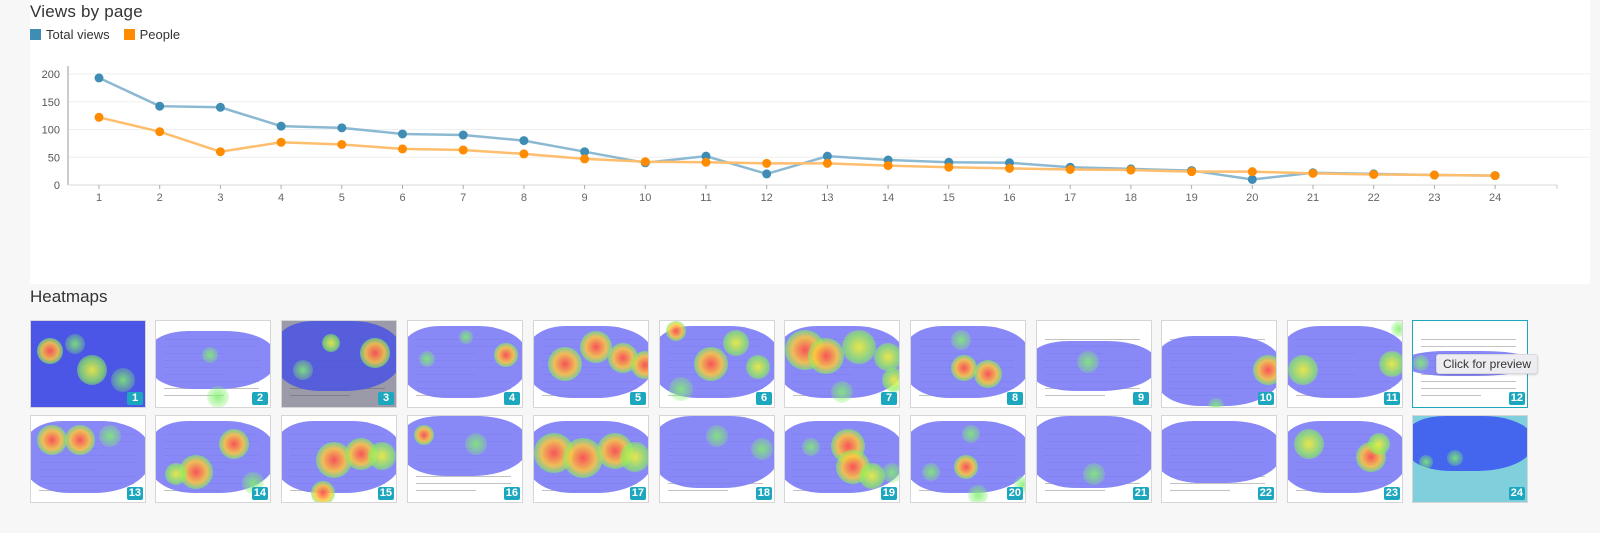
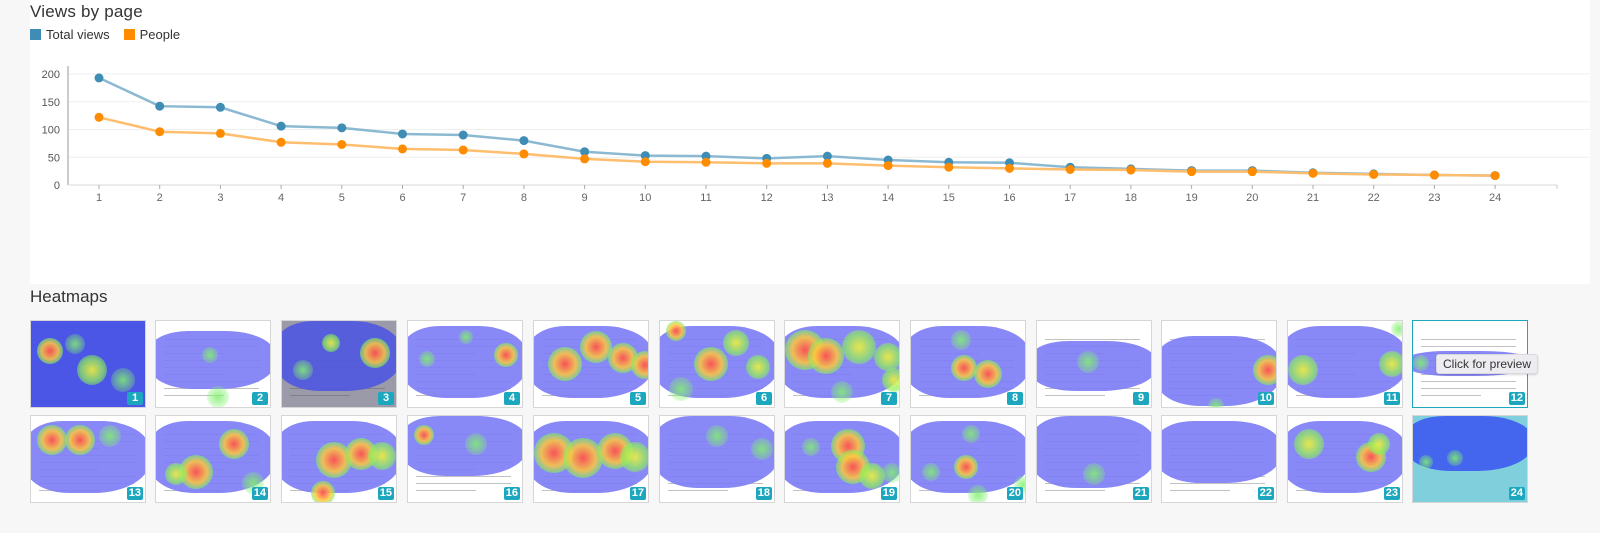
People/3: 60 -> 90
Total views/10: 40 -> 50
Total views/12: 20 -> 50
Total views/20: 10 -> 30
